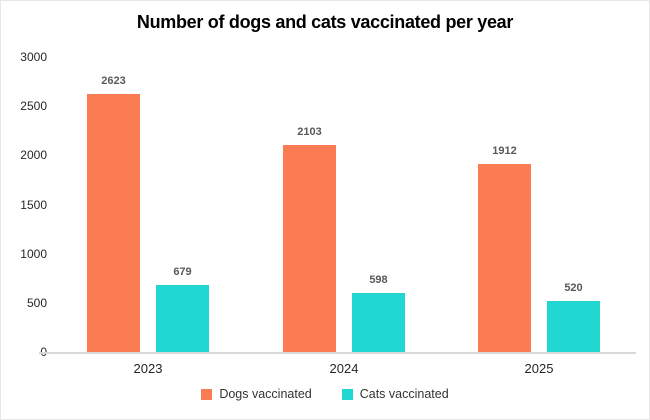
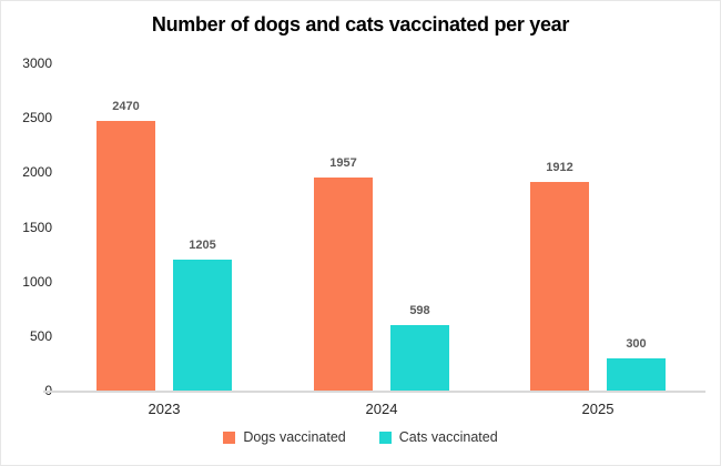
Dogs vaccinated/2023: 2623 -> 2470
Cats vaccinated/2023: 679 -> 1205
Dogs vaccinated/2024: 2103 -> 1957
Cats vaccinated/2025: 520 -> 300
